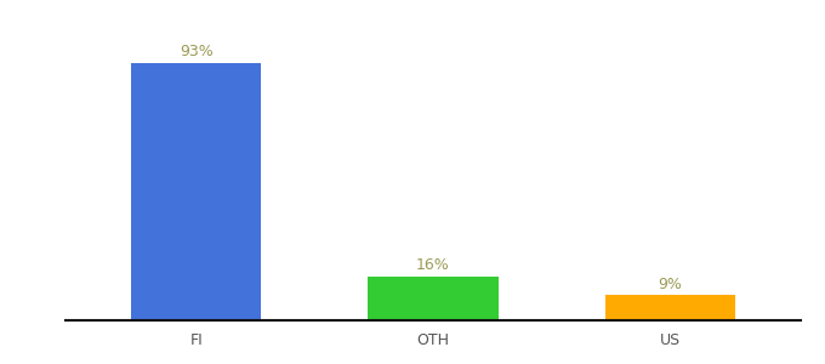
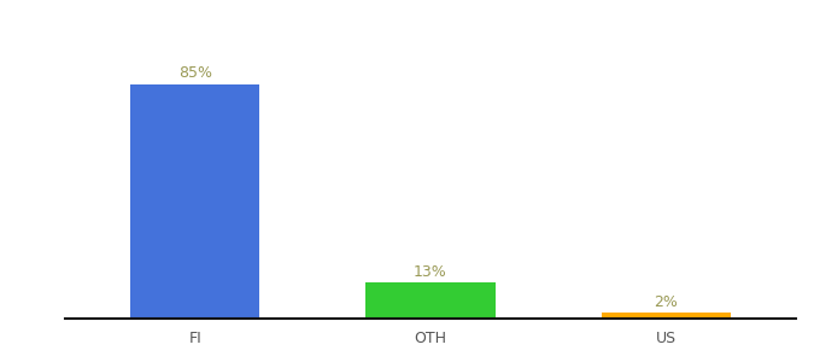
FI: 93% -> 85%
OTH: 16% -> 13%
US: 9% -> 2%
